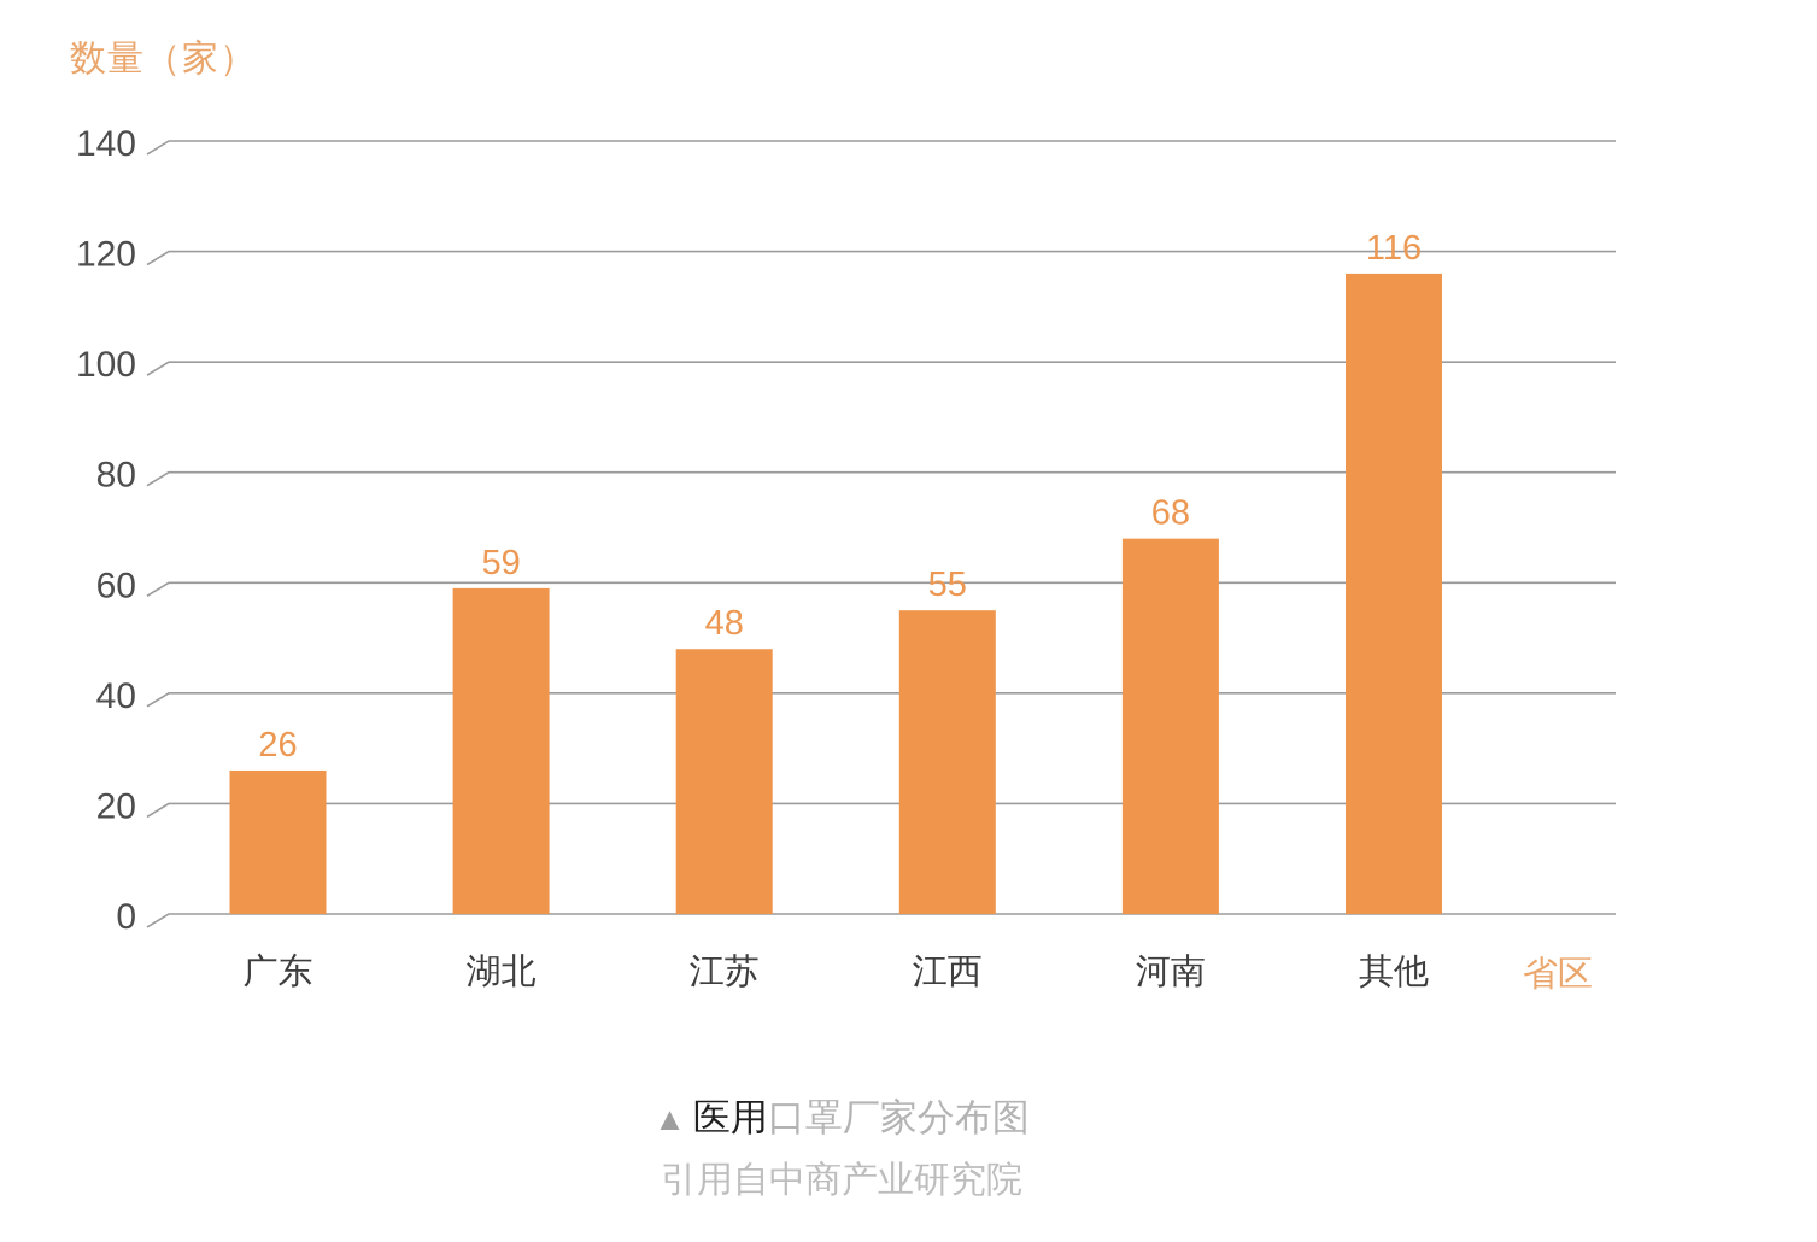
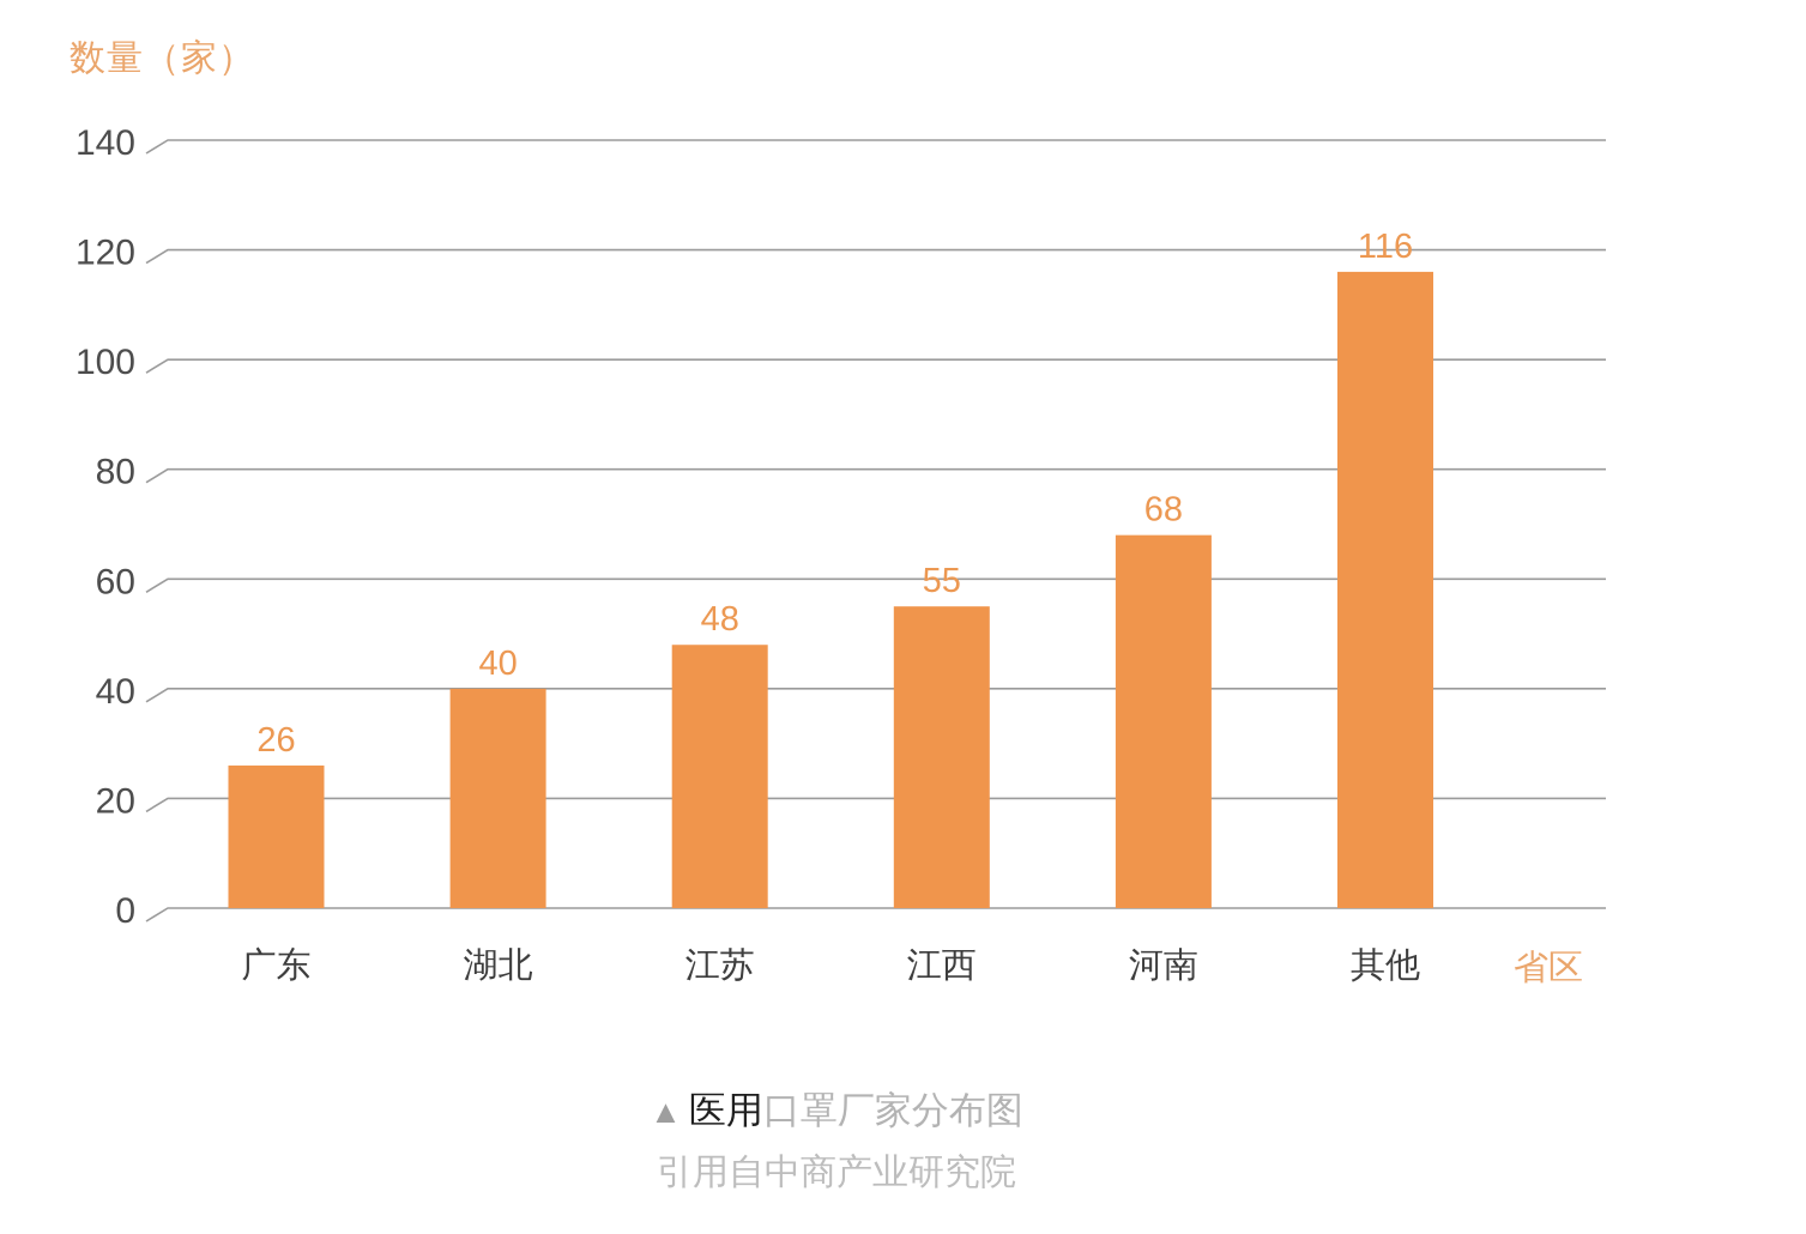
湖北: 59 -> 40
